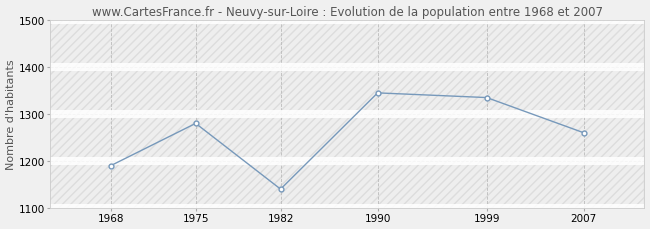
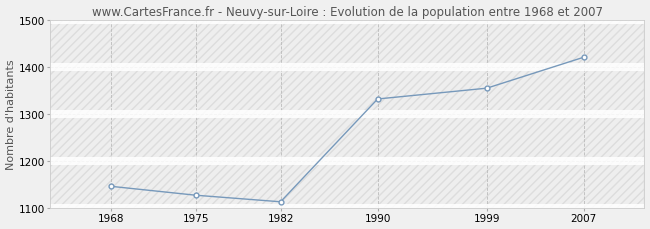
1968: 1190 -> 1146
1975: 1280 -> 1127
1982: 1140 -> 1113
1990: 1345 -> 1332
1999: 1335 -> 1355
2007: 1260 -> 1421
